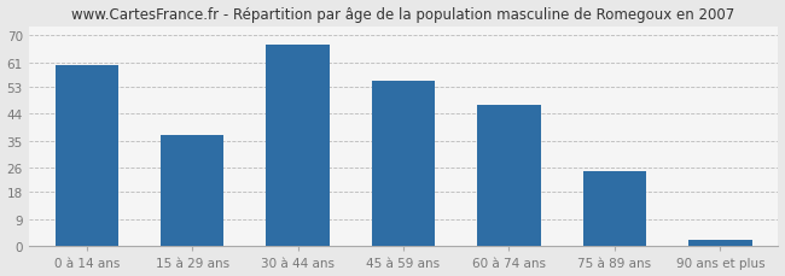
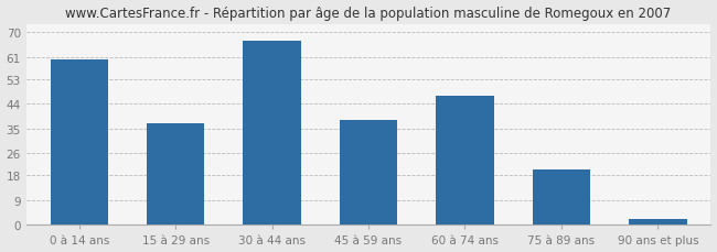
45 à 59 ans: 55 -> 38
75 à 89 ans: 25 -> 20
